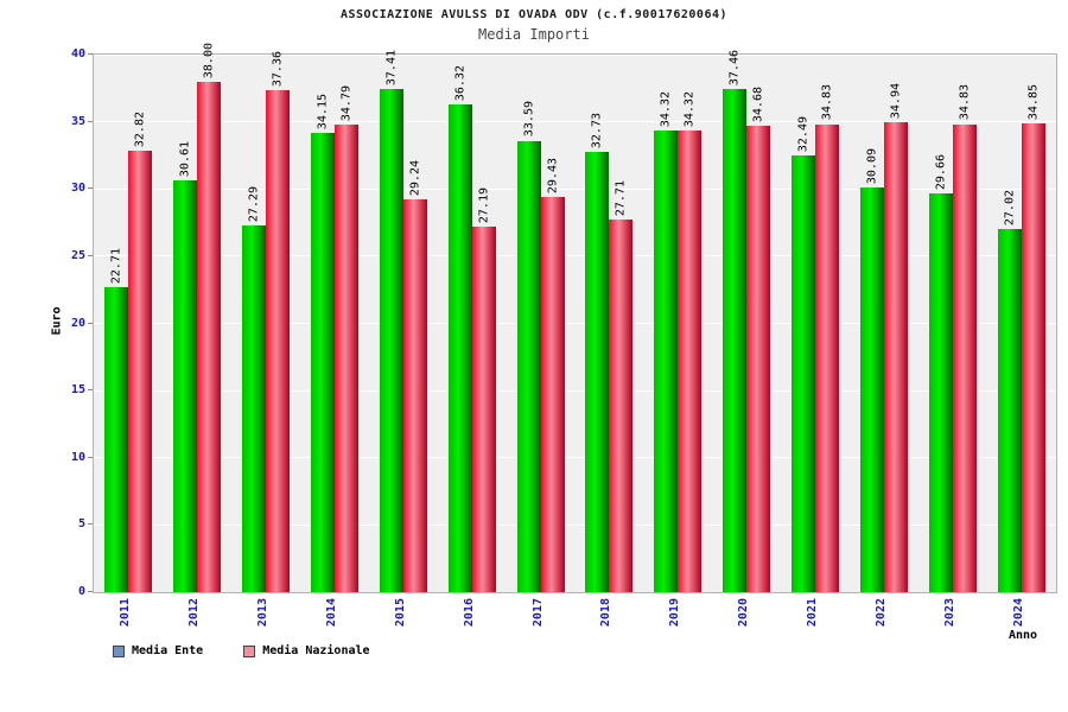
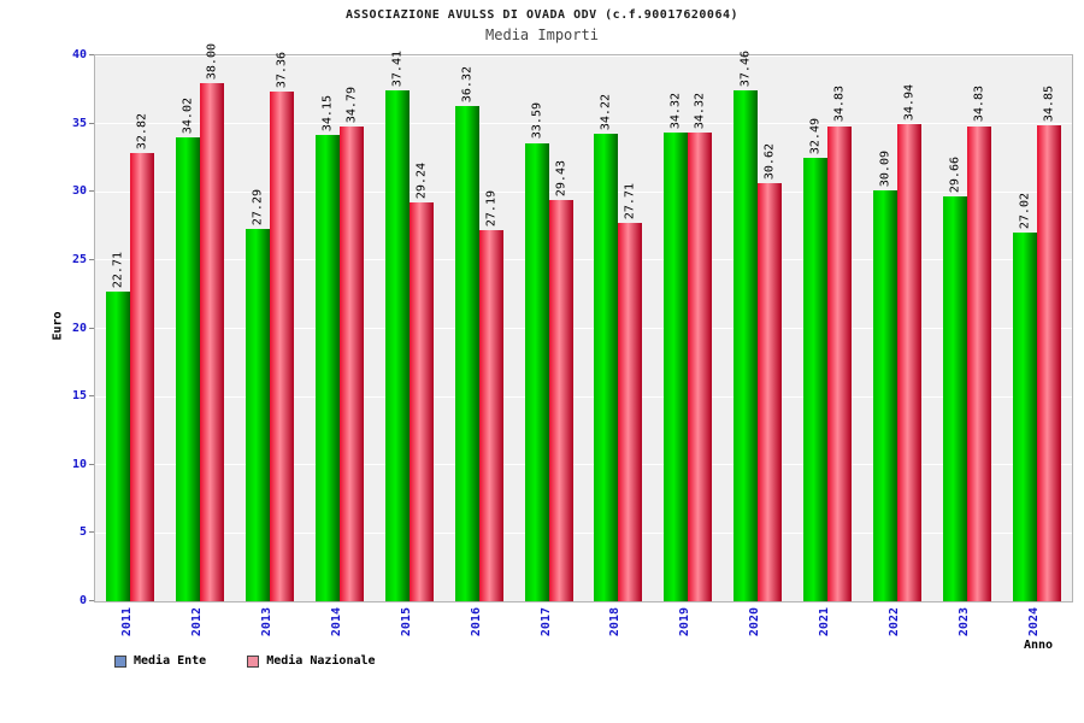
Media Ente/2012: 30.61 -> 34.02
Media Ente/2018: 32.73 -> 34.22
Media Nazionale/2020: 34.68 -> 30.62
